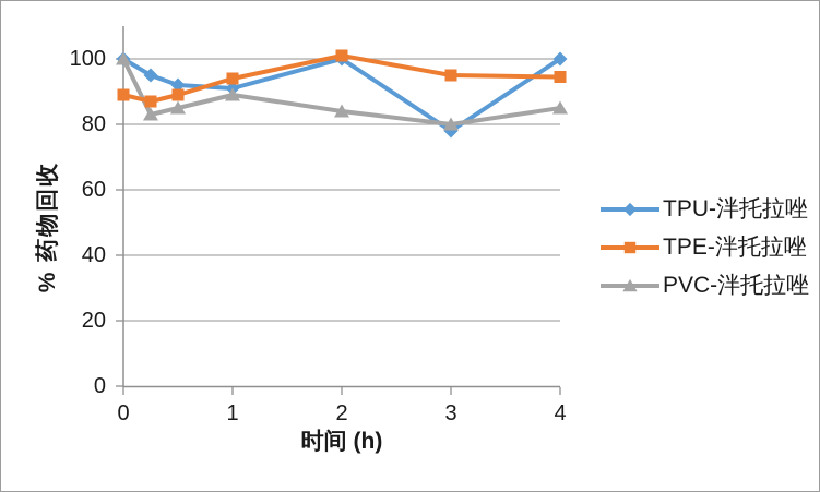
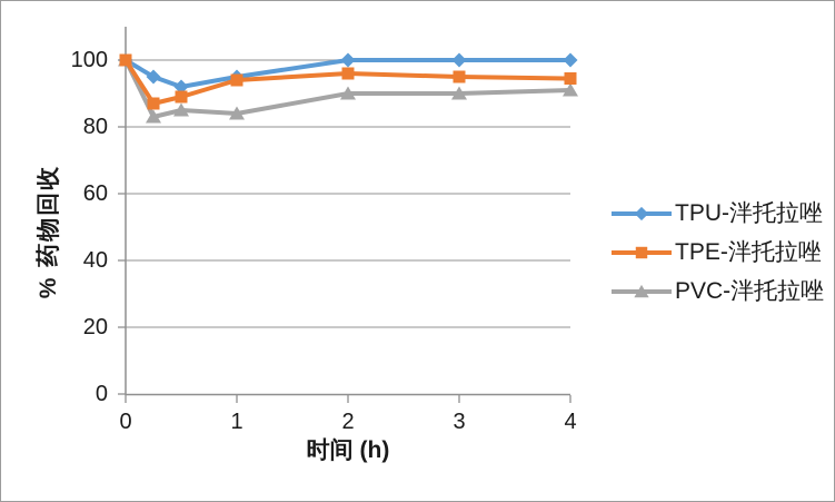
TPE-泮托拉唑/0: 89 -> 100
TPU-泮托拉唑/1: 91 -> 95
PVC-泮托拉唑/1: 89 -> 84
TPE-泮托拉唑/2: 101 -> 96
PVC-泮托拉唑/2: 84 -> 90
TPU-泮托拉唑/3: 78 -> 100
PVC-泮托拉唑/3: 80 -> 90
PVC-泮托拉唑/4: 85 -> 91
